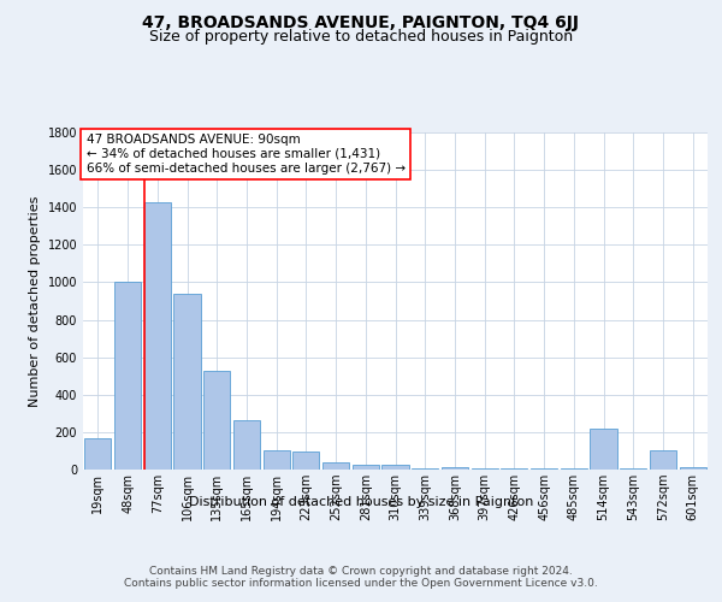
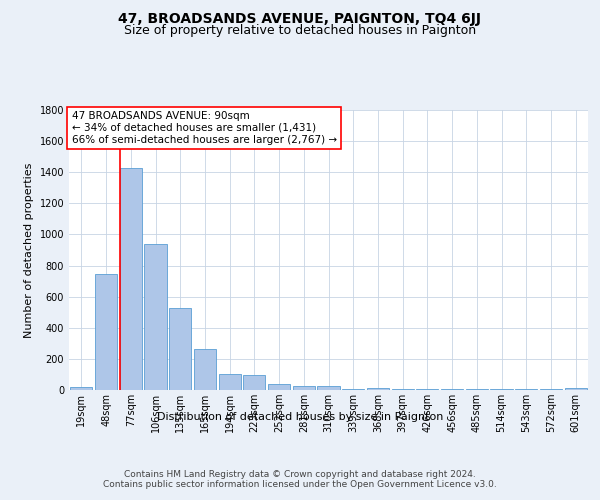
19sqm: 170 -> 20
48sqm: 1000 -> 740
514sqm: 220 -> 0
572sqm: 100 -> 0
